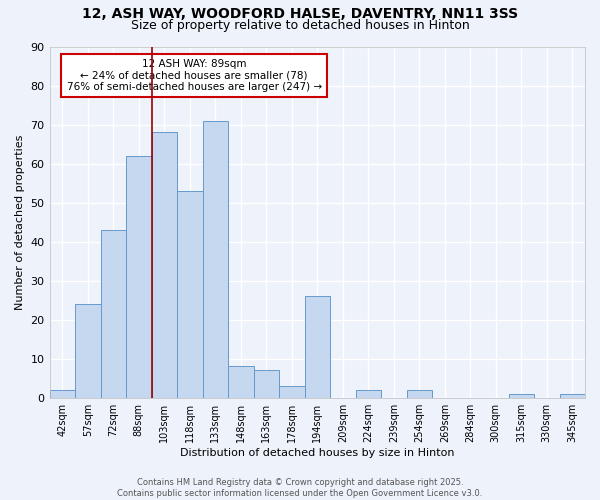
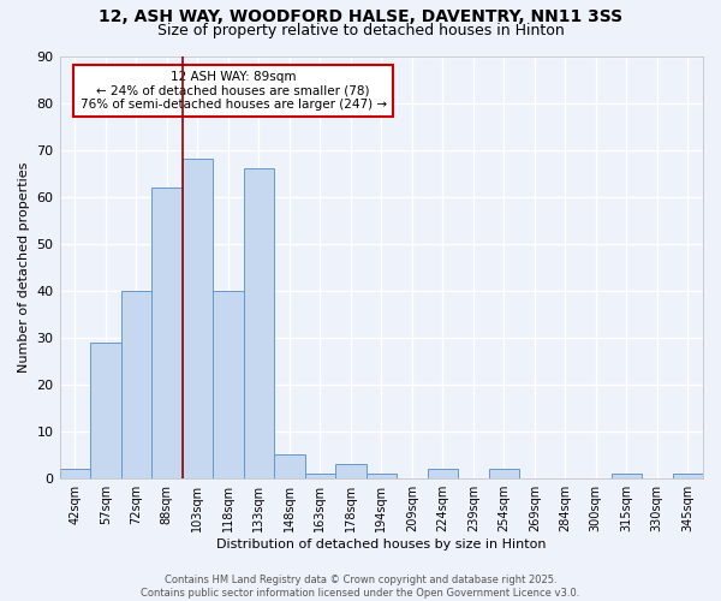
57sqm: 24 -> 29
72sqm: 43 -> 40
118sqm: 53 -> 40
133sqm: 71 -> 66
148sqm: 8 -> 5
163sqm: 7 -> 1
194sqm: 26 -> 1
